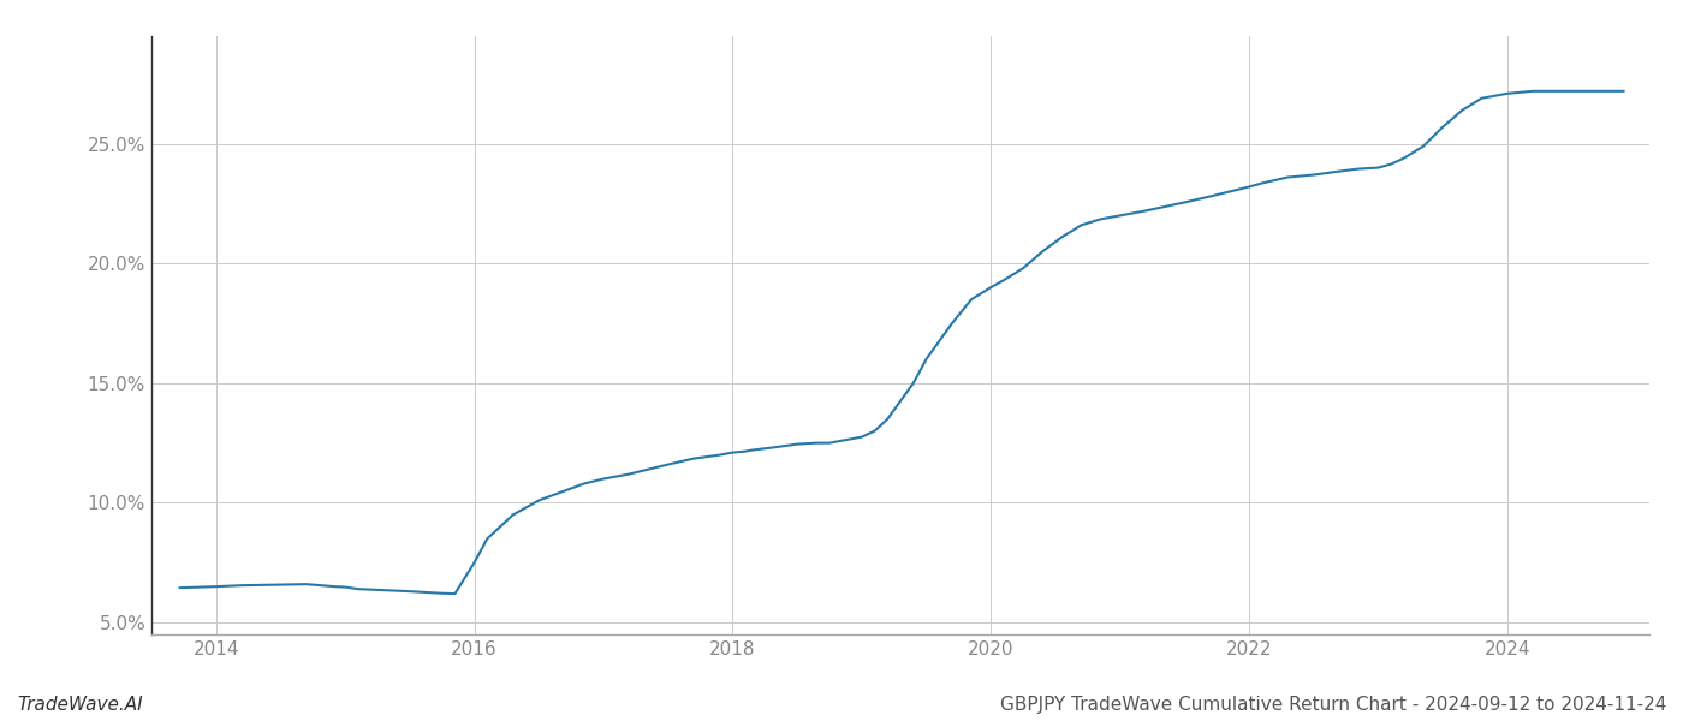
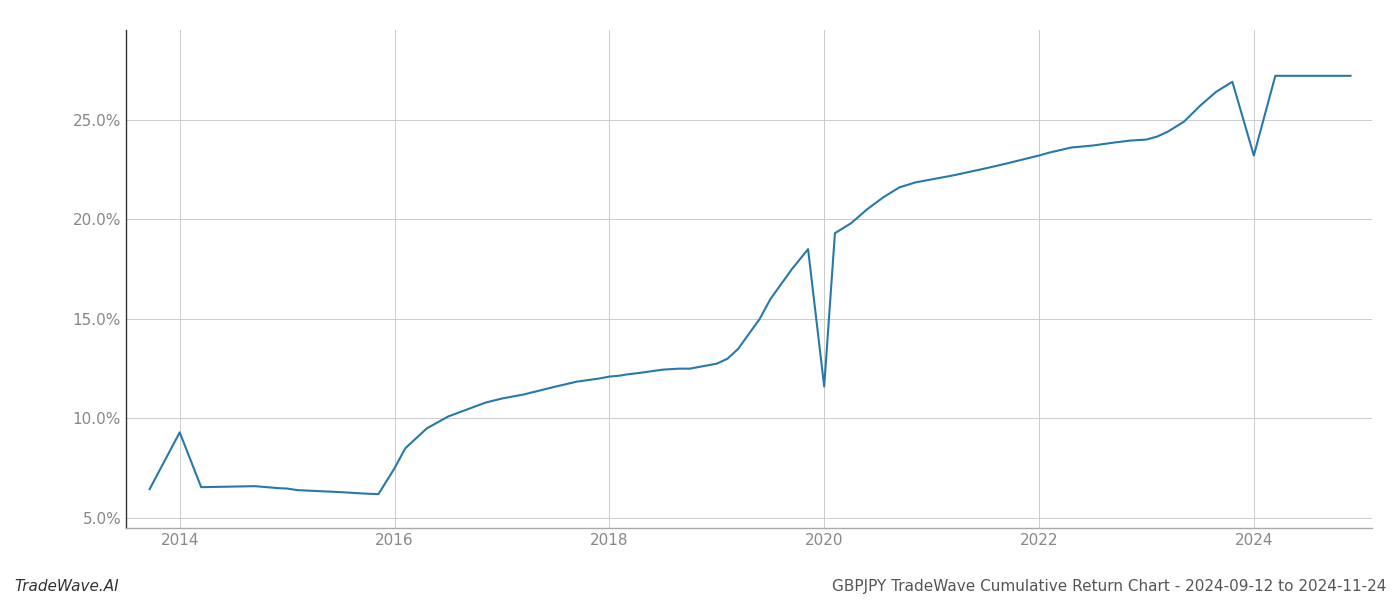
2014: 6.5% -> 9.3%
2020: 19.0% -> 11.6%
2024: 27.1% -> 23.2%
